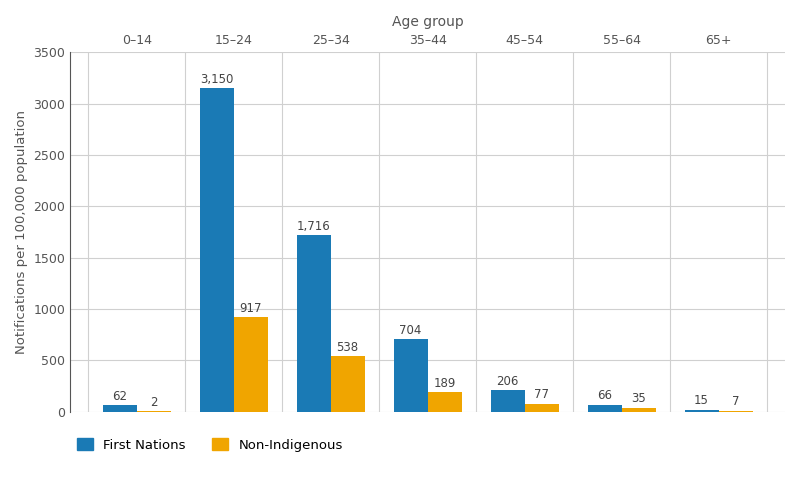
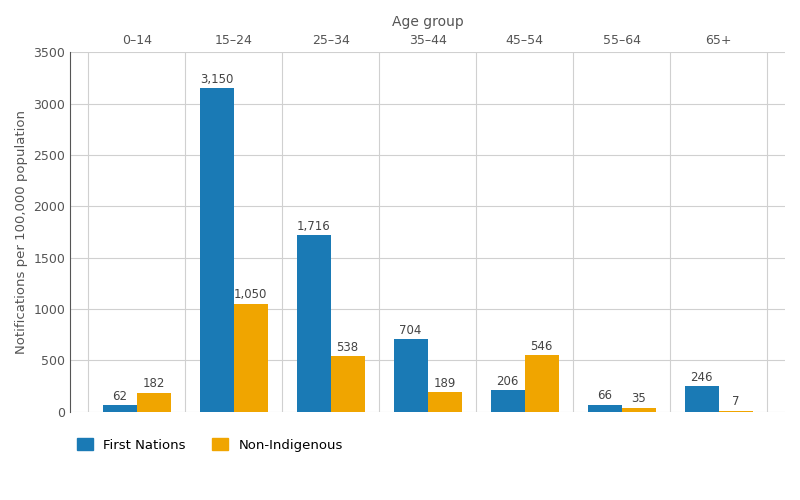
Non-Indigenous/0–14: 2 -> 182
Non-Indigenous/15–24: 917 -> 1,050
Non-Indigenous/45–54: 77 -> 546
First Nations/65+: 15 -> 246
